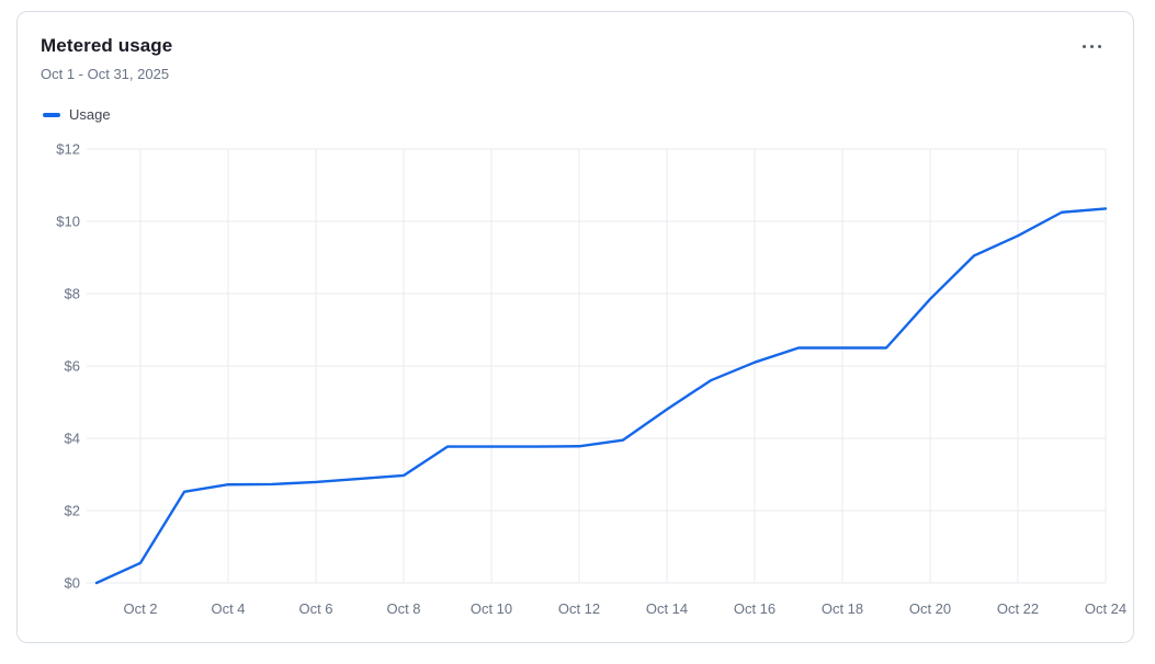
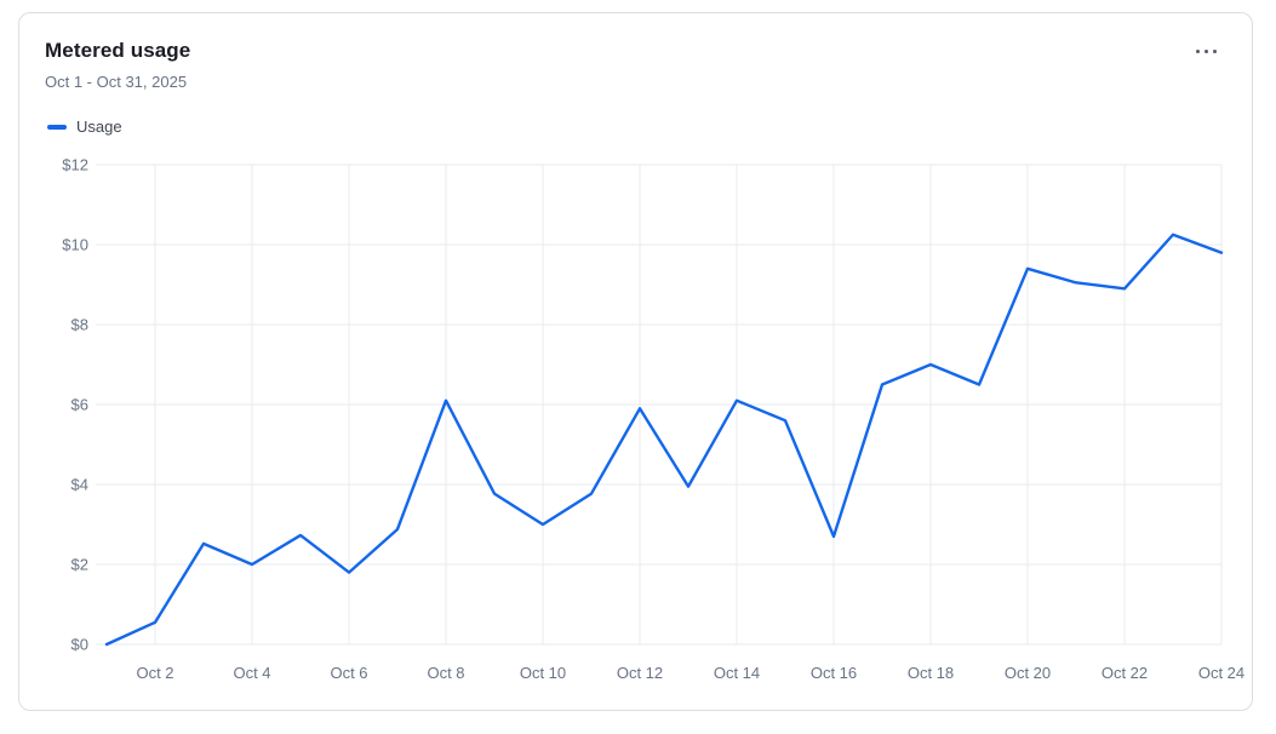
Oct 4: $2.7 -> $2.0
Oct 6: $2.8 -> $1.8
Oct 8: $3.0 -> $6.1
Oct 10: $3.8 -> $3.0
Oct 12: $3.8 -> $5.9
Oct 14: $4.8 -> $6.1
Oct 16: $6.1 -> $2.7
Oct 18: $6.5 -> $7.0
Oct 20: $7.8 -> $9.4
Oct 22: $9.6 -> $8.9
Oct 24: $10.3 -> $9.8
